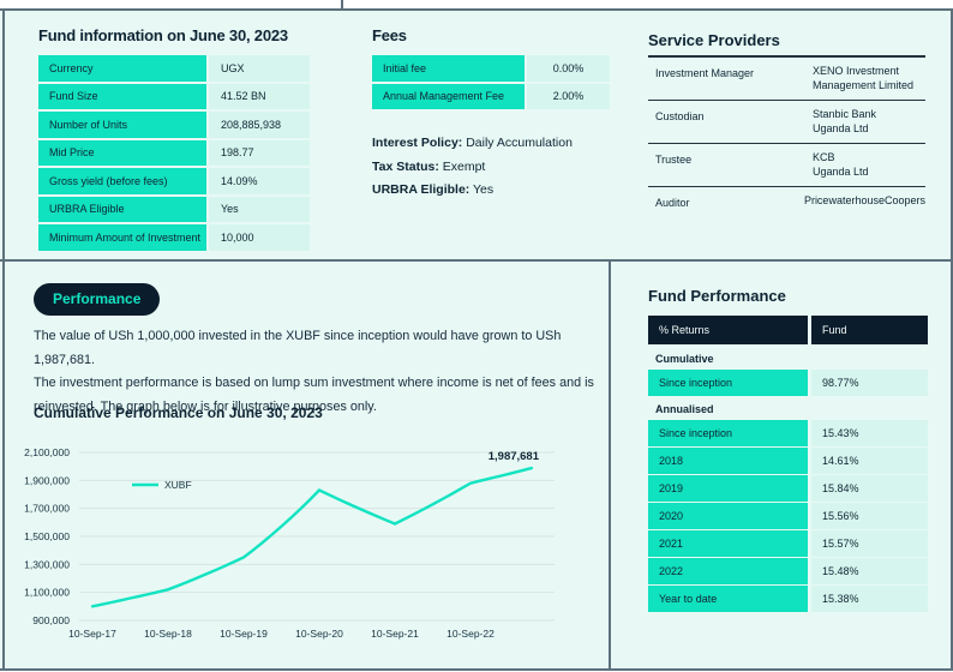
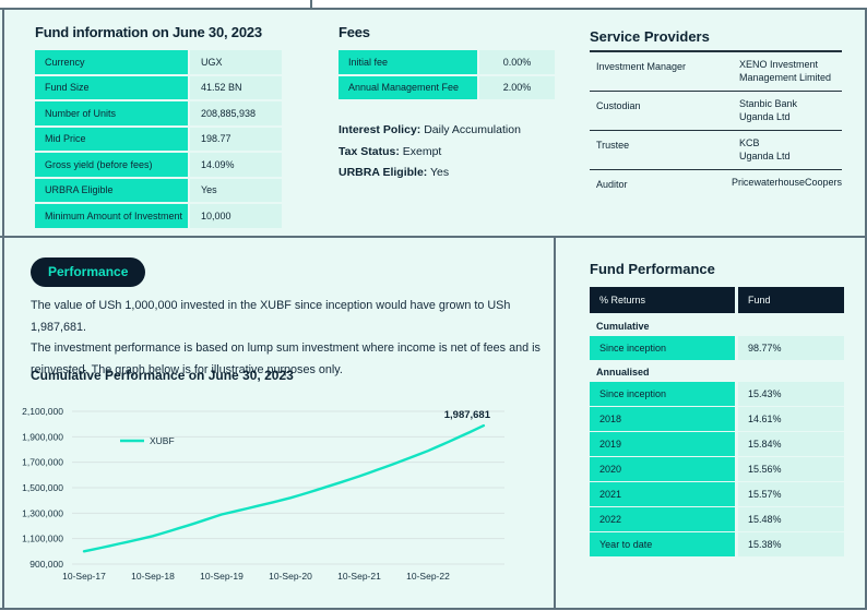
10-Sep-19: 1350000 -> 1290000
10-Sep-20: 1830000 -> 1420000
10-Sep-22: 1880000 -> 1790000
